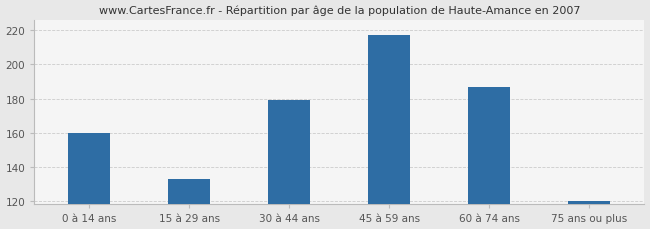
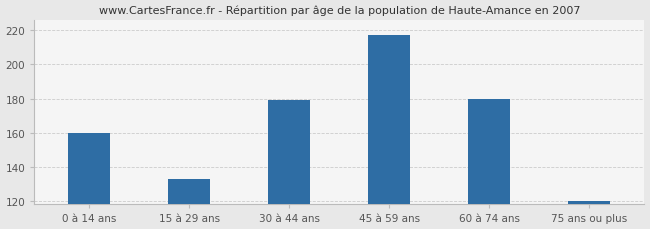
60 à 74 ans: 187 -> 180
